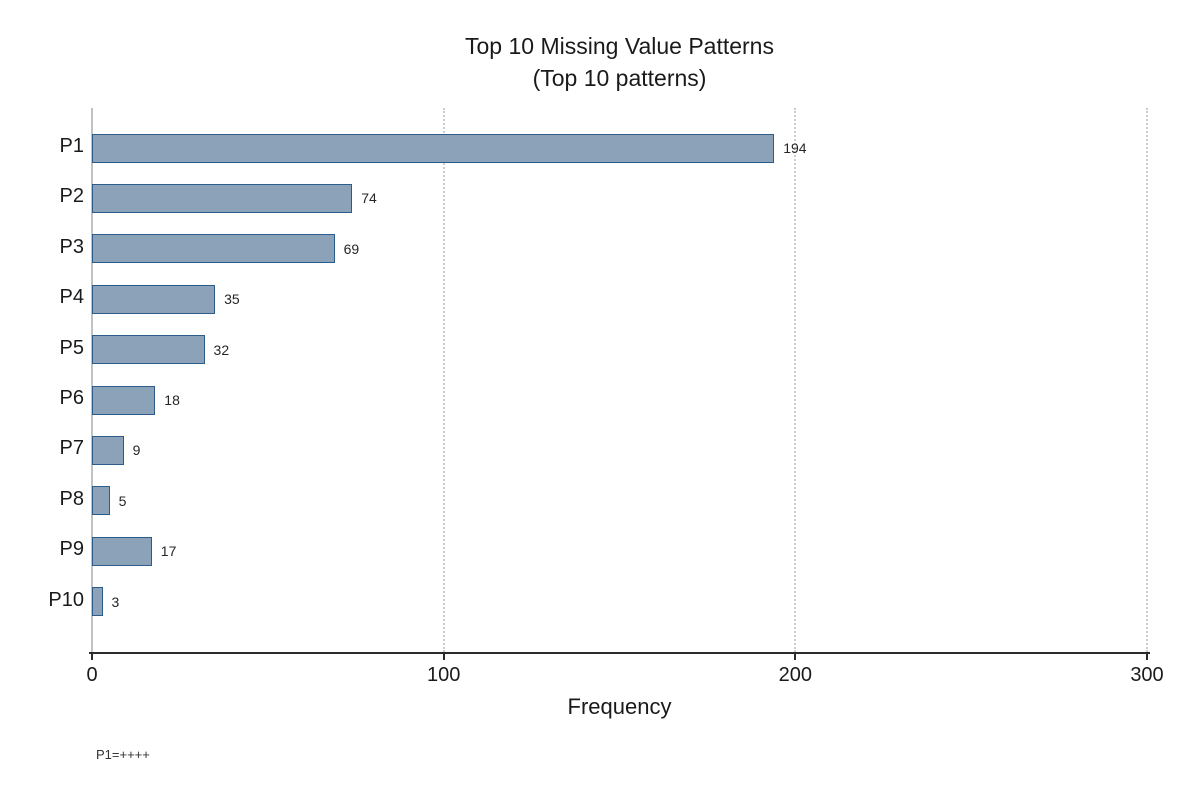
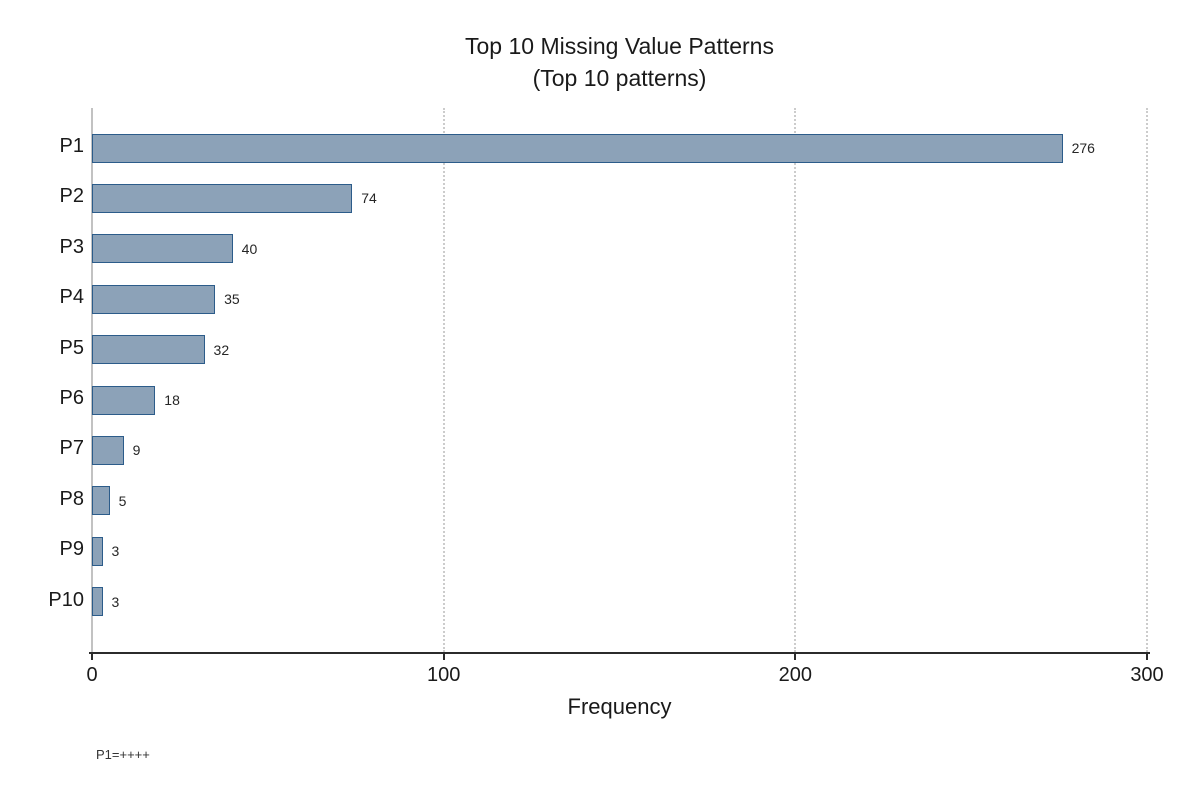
P1: 194 -> 276
P3: 69 -> 40
P9: 17 -> 3
